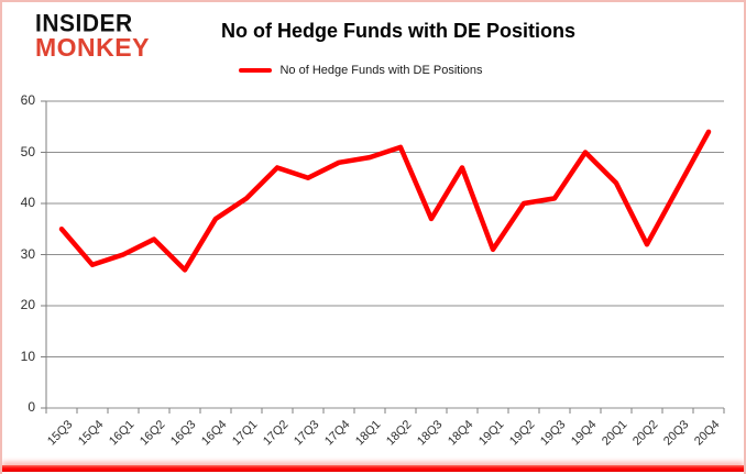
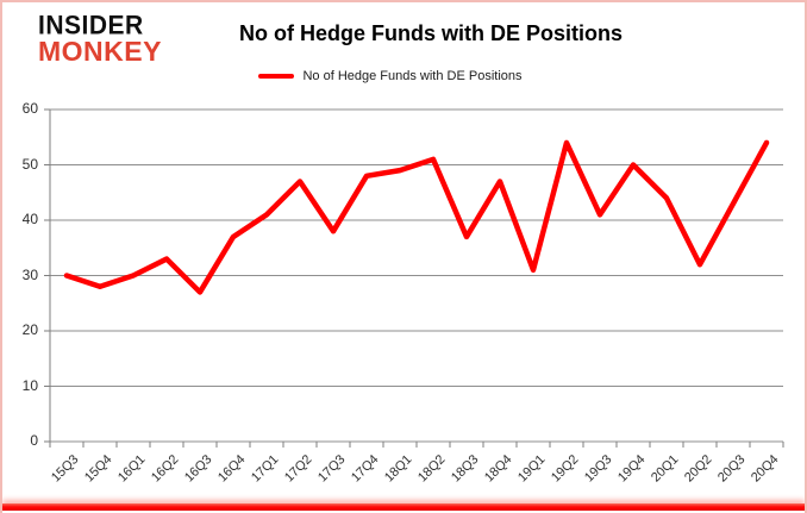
15Q3: 35 -> 30
17Q3: 45 -> 38
19Q2: 40 -> 54
